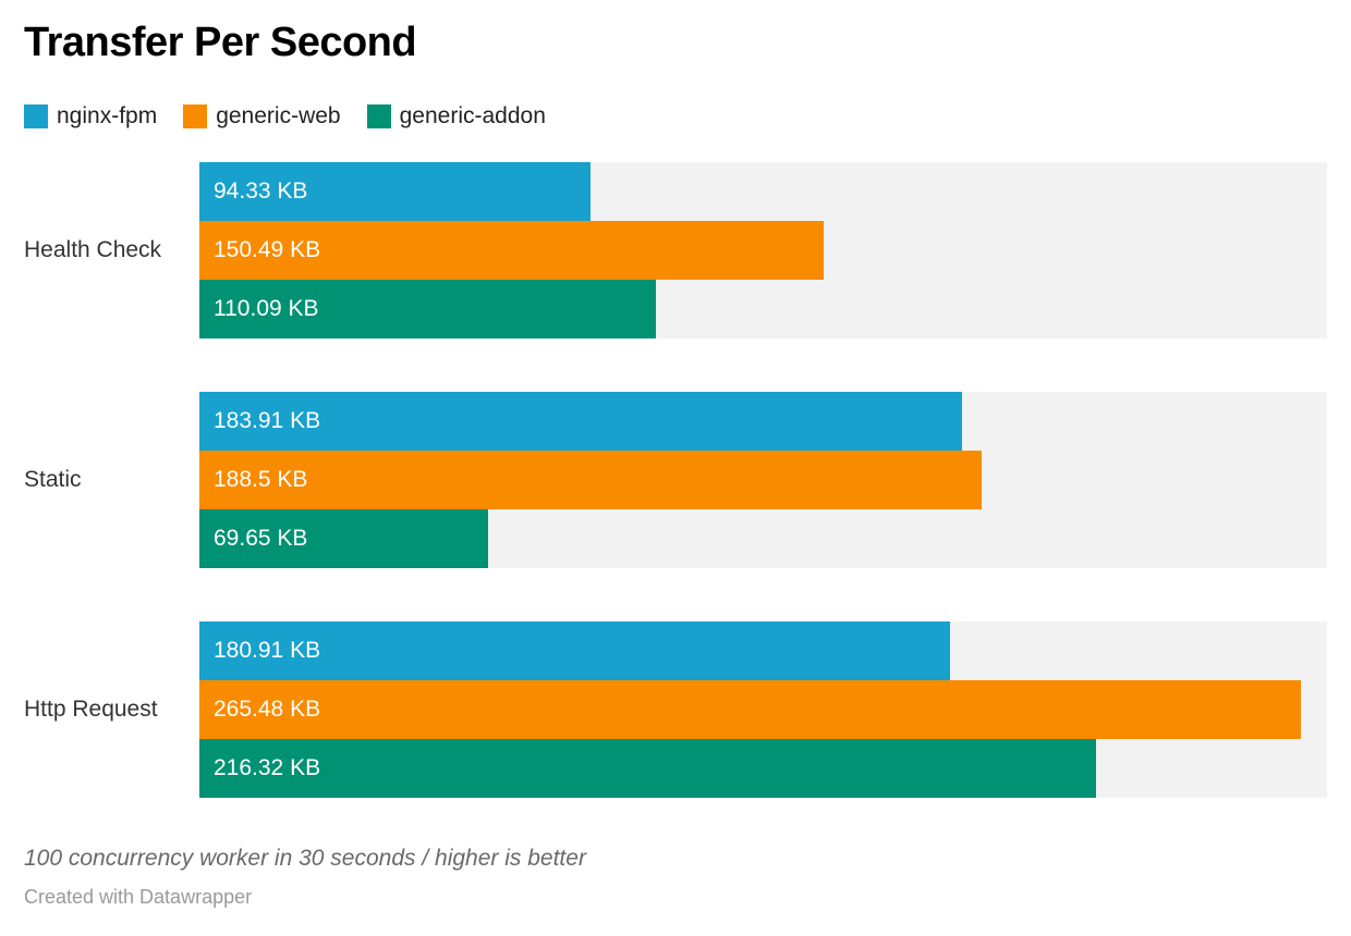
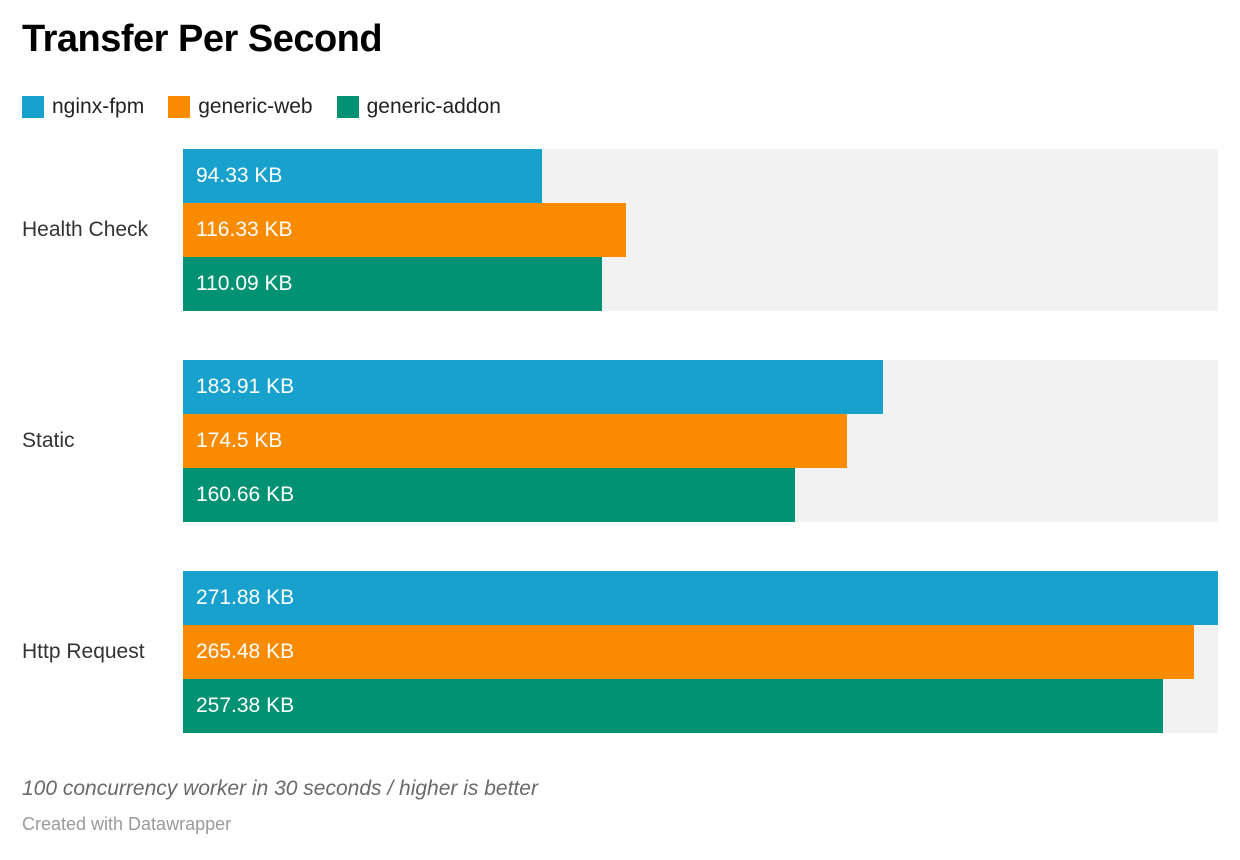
generic-web/Health Check: 150.49 -> 116.33
generic-web/Static: 188.5 -> 174.5
generic-addon/Static: 69.65 -> 160.66
nginx-fpm/Http Request: 180.91 -> 271.88
generic-addon/Http Request: 216.32 -> 257.38
